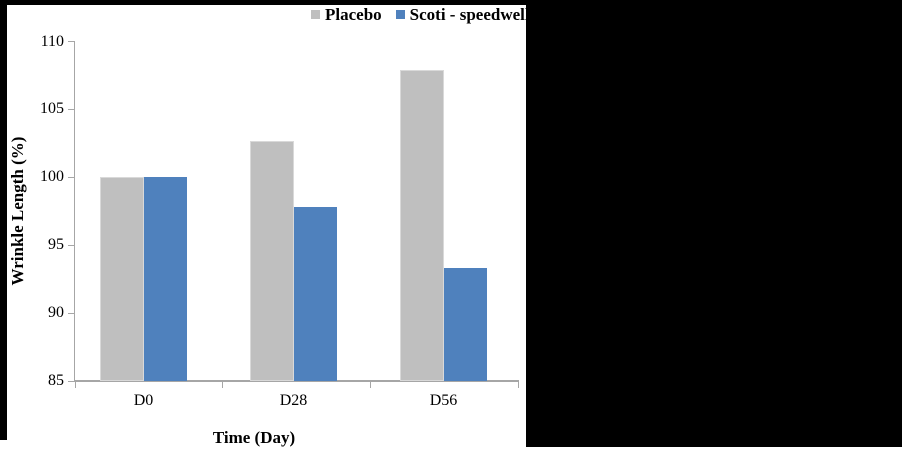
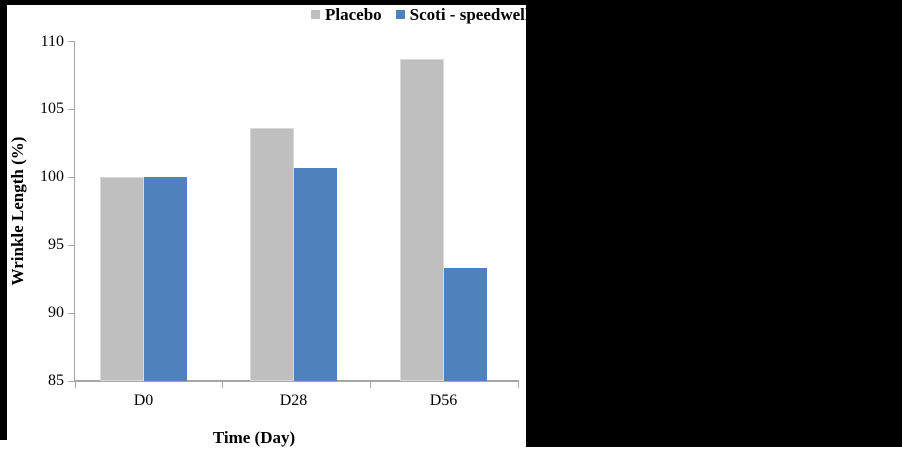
Placebo/D28: 102.7 -> 103.6
Scoti - speedwell/D28: 97.8 -> 100.7
Placebo/D56: 107.9 -> 108.7
